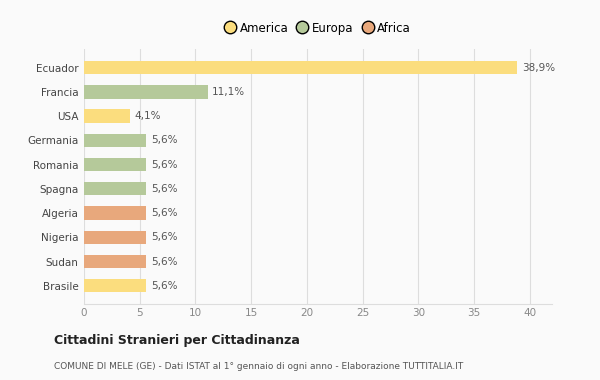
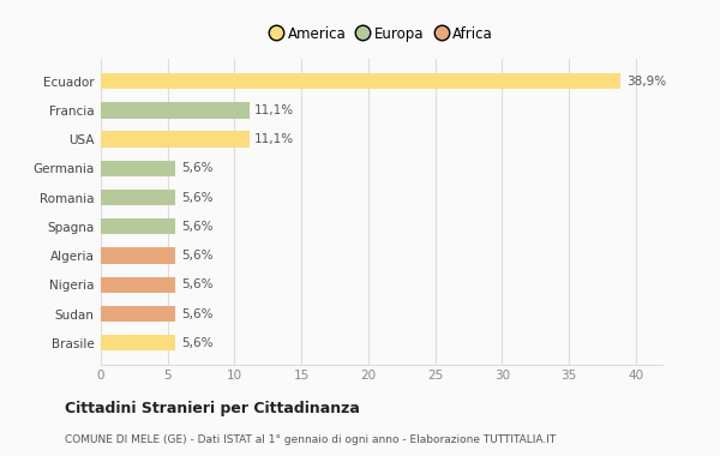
USA: 4,1% -> 11,1%
